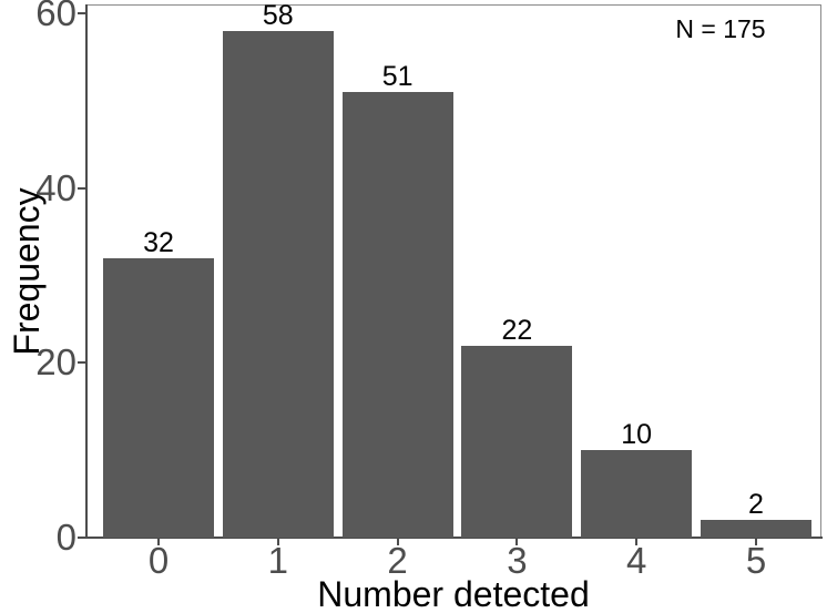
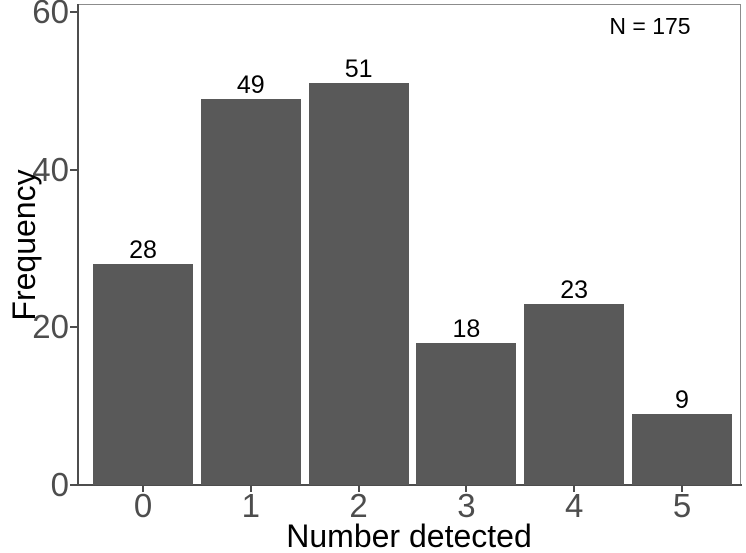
0: 32 -> 28
1: 58 -> 49
3: 22 -> 18
4: 10 -> 23
5: 2 -> 9
